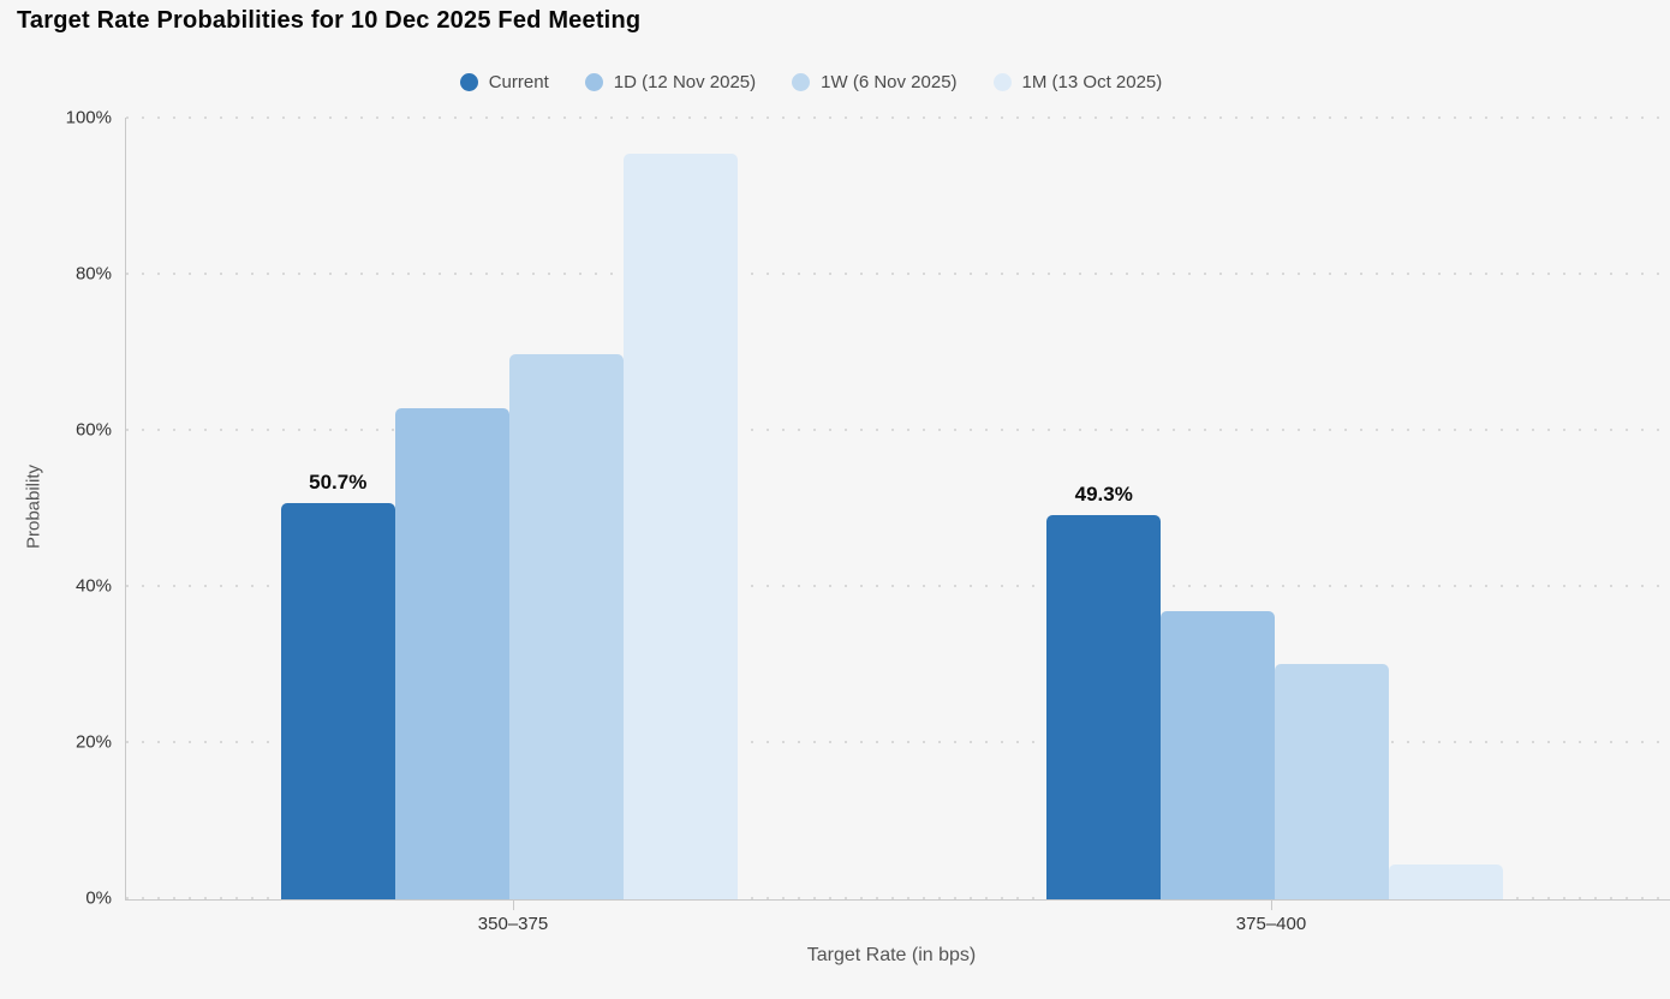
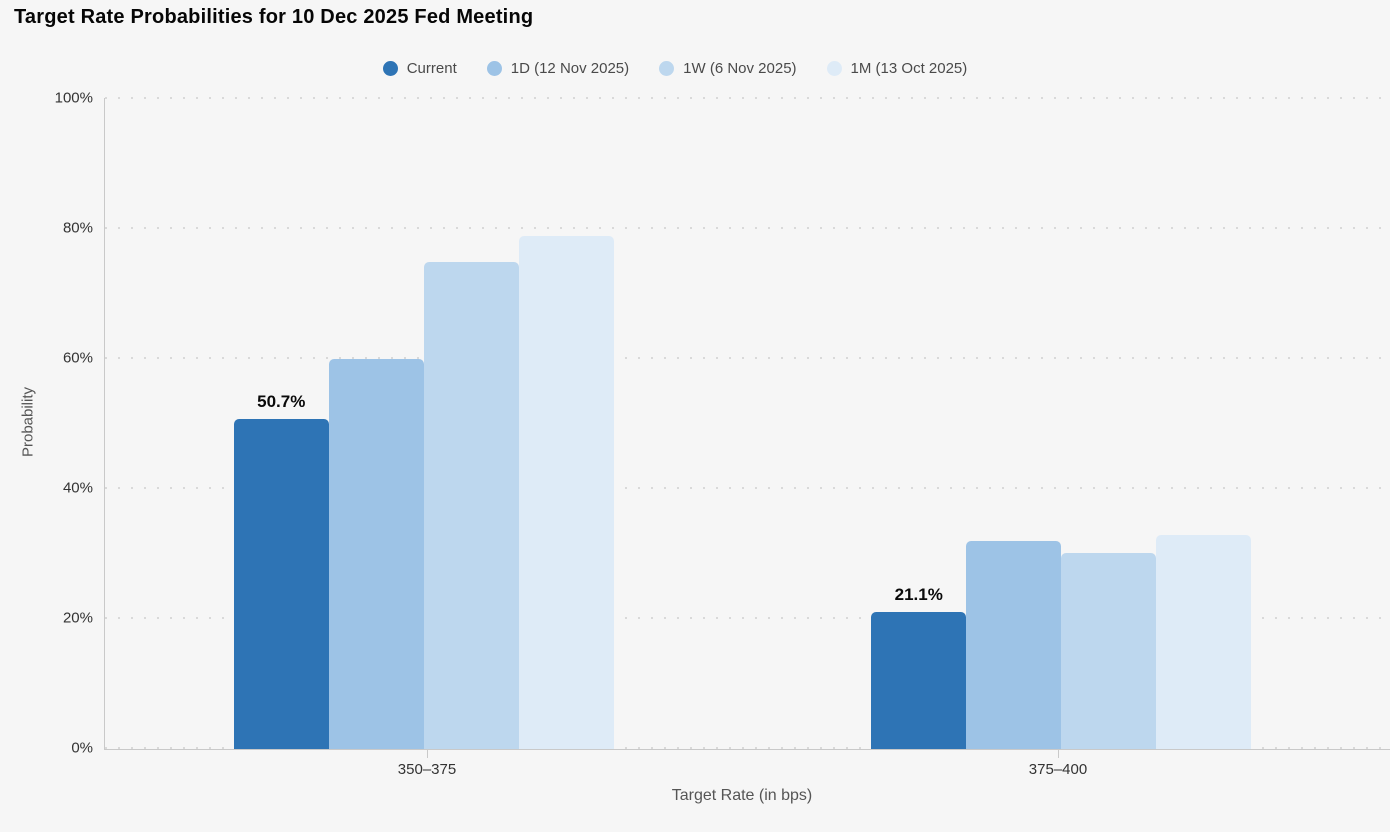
1D (12 Nov 2025)/350–375: 63% -> 60%
1W (6 Nov 2025)/350–375: 70% -> 75%
1M (13 Oct 2025)/350–375: 96% -> 79%
Current/375–400: 49.3% -> 21.1%
1D (12 Nov 2025)/375–400: 37% -> 32%
1M (13 Oct 2025)/375–400: 4% -> 33%
